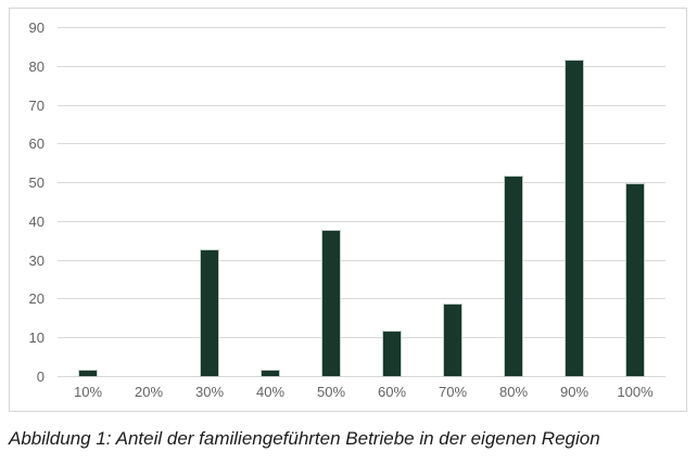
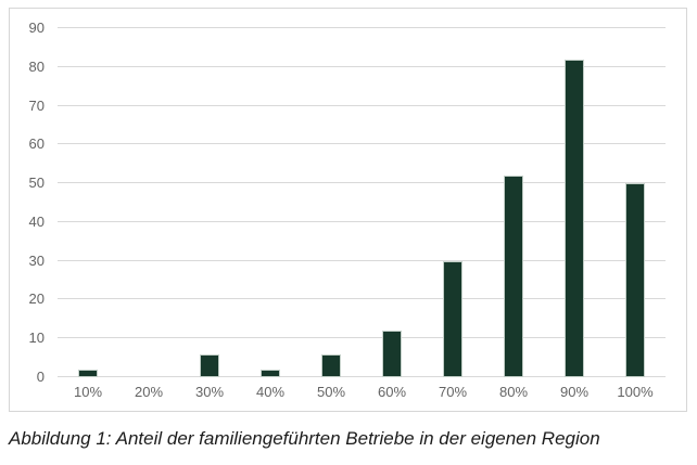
30%: 33 -> 6
50%: 38 -> 6
70%: 19 -> 30
